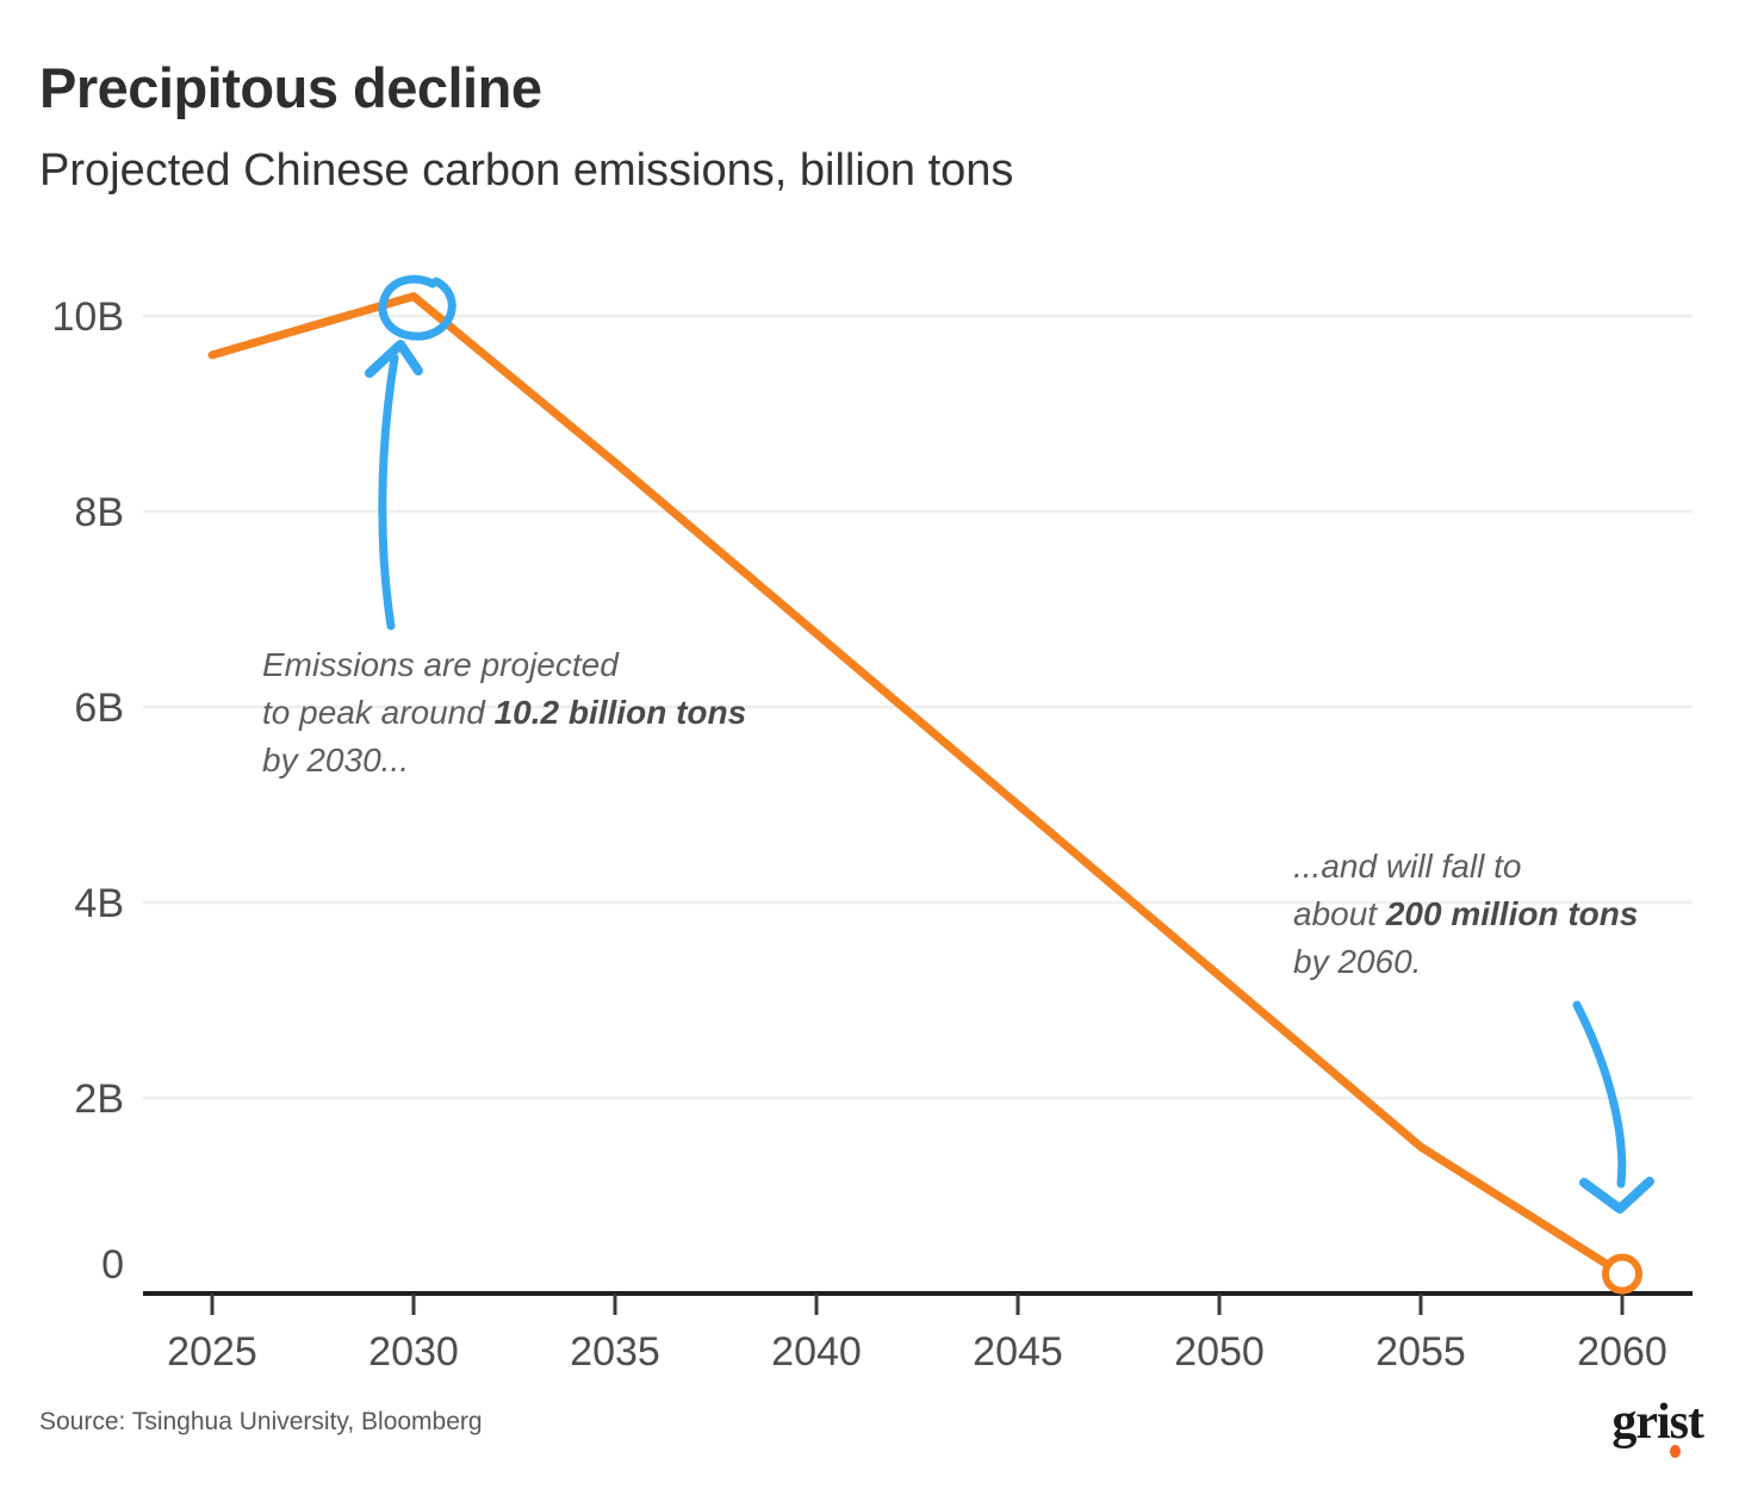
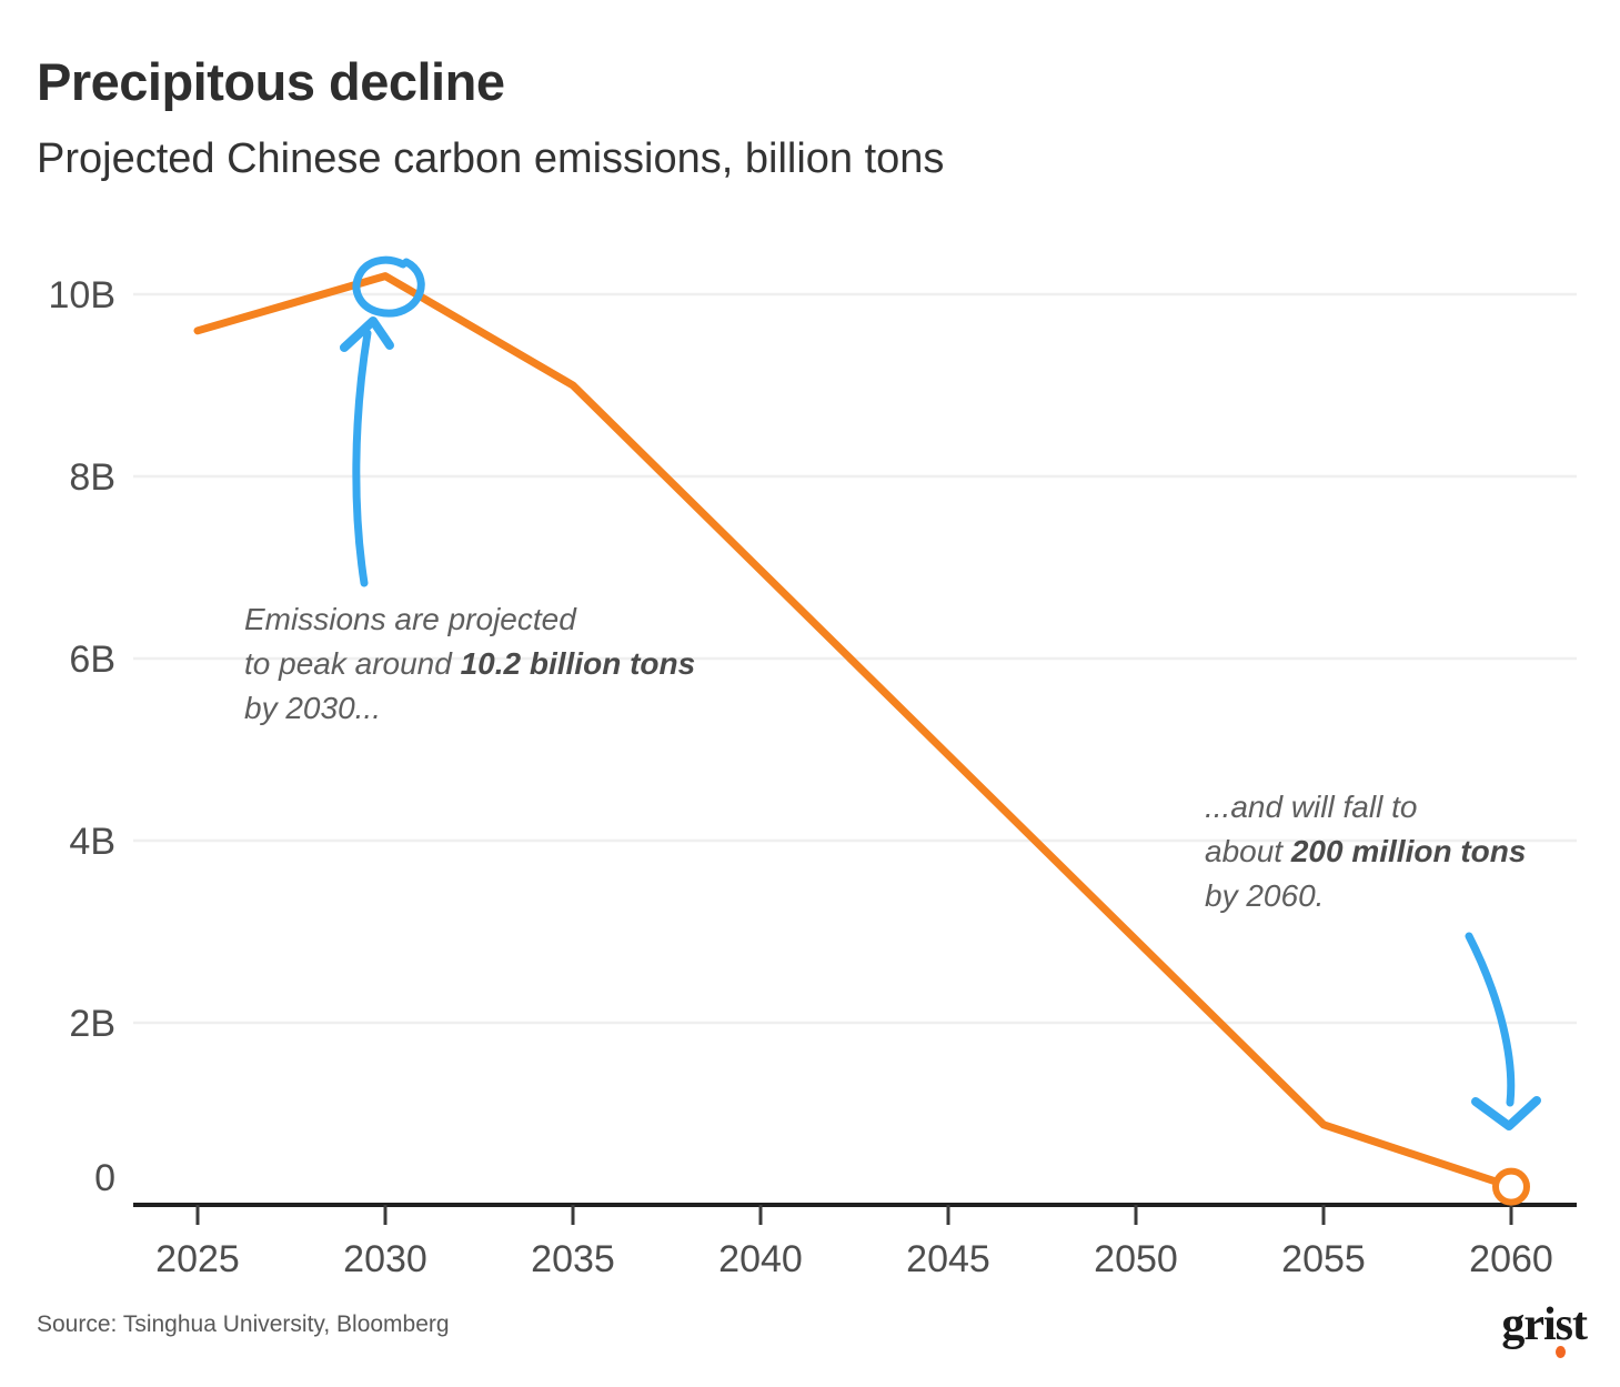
2035: 8.5B -> 9.0B
2055: 1.5B -> 0.9B
